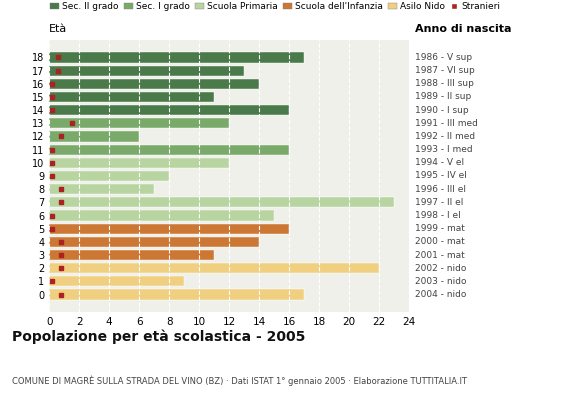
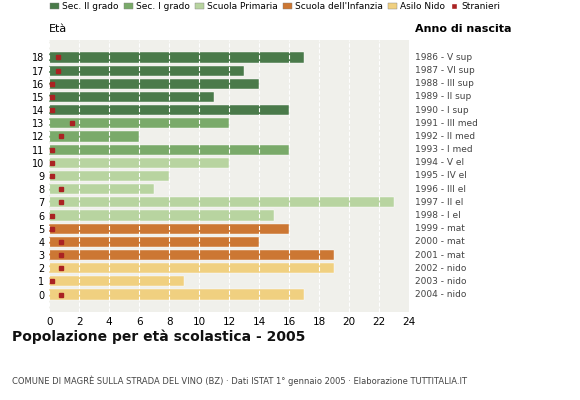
3: 11 -> 19
2: 22 -> 19
